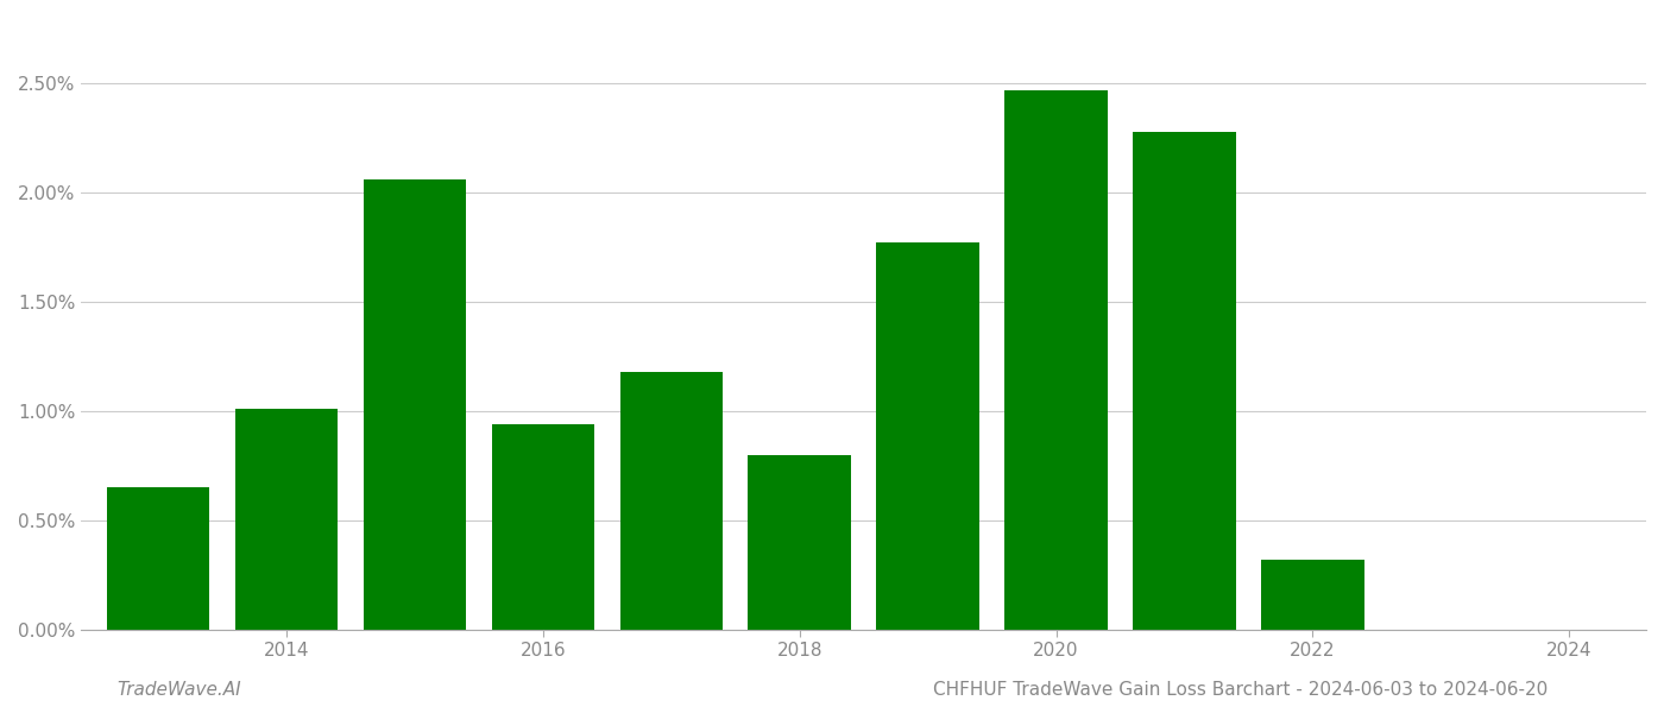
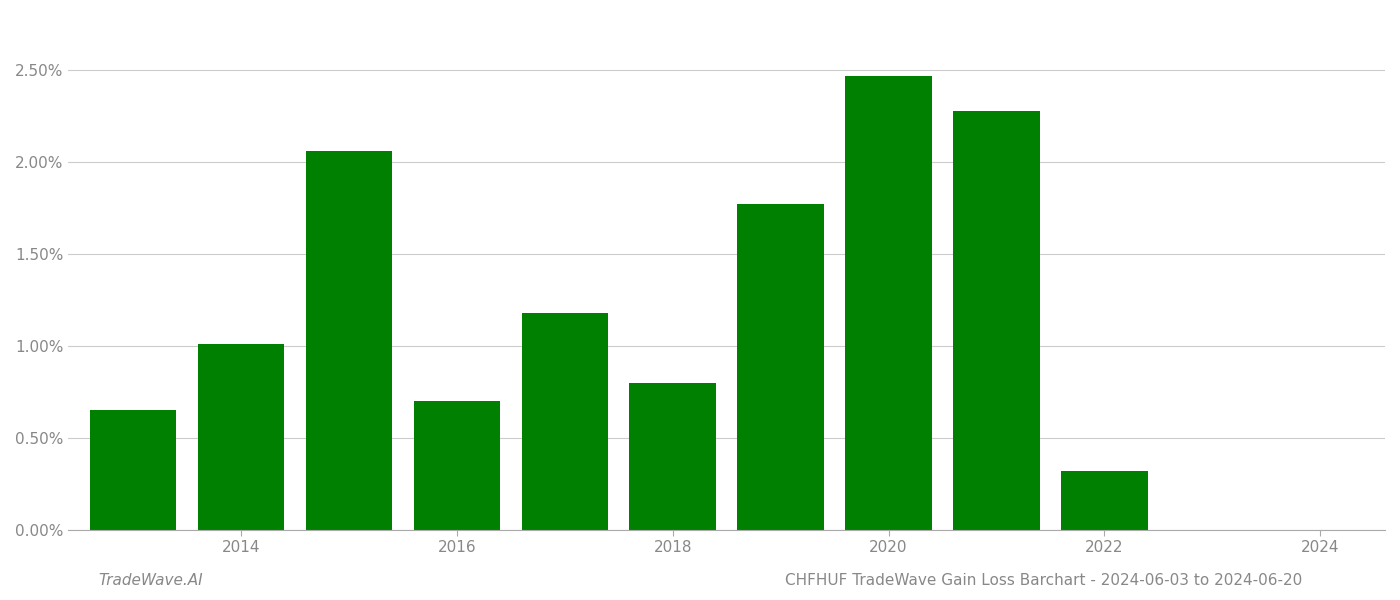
2016: 0.94% -> 0.70%
